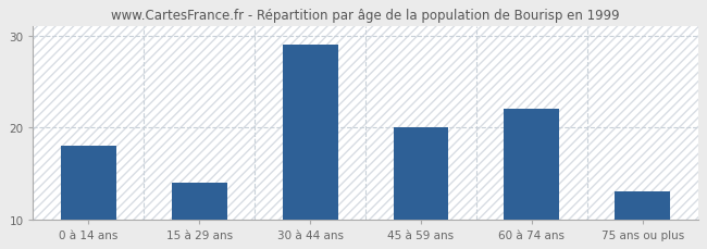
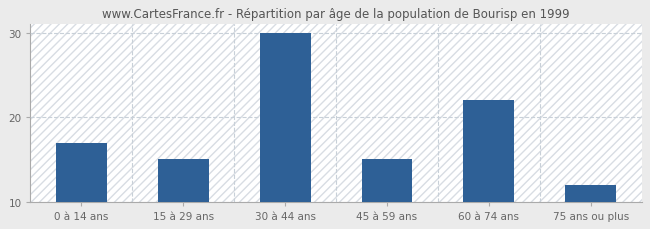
0 à 14 ans: 18 -> 17
15 à 29 ans: 14 -> 15
30 à 44 ans: 29 -> 30
45 à 59 ans: 20 -> 15
75 ans ou plus: 13 -> 12
